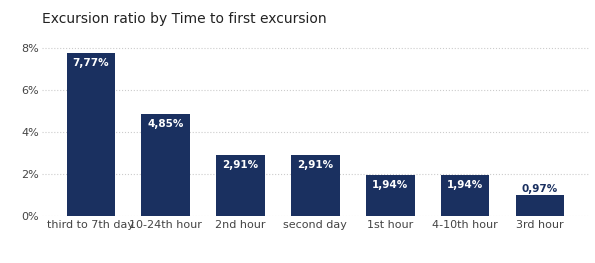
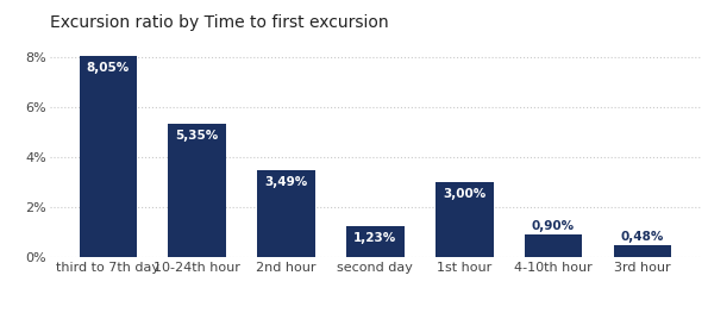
third to 7th day: 7,77% -> 8,05%
10-24th hour: 4,85% -> 5,35%
2nd hour: 2,91% -> 3,49%
second day: 2,91% -> 1,23%
1st hour: 1,94% -> 3,00%
4-10th hour: 1,94% -> 0,90%
3rd hour: 0,97% -> 0,48%
